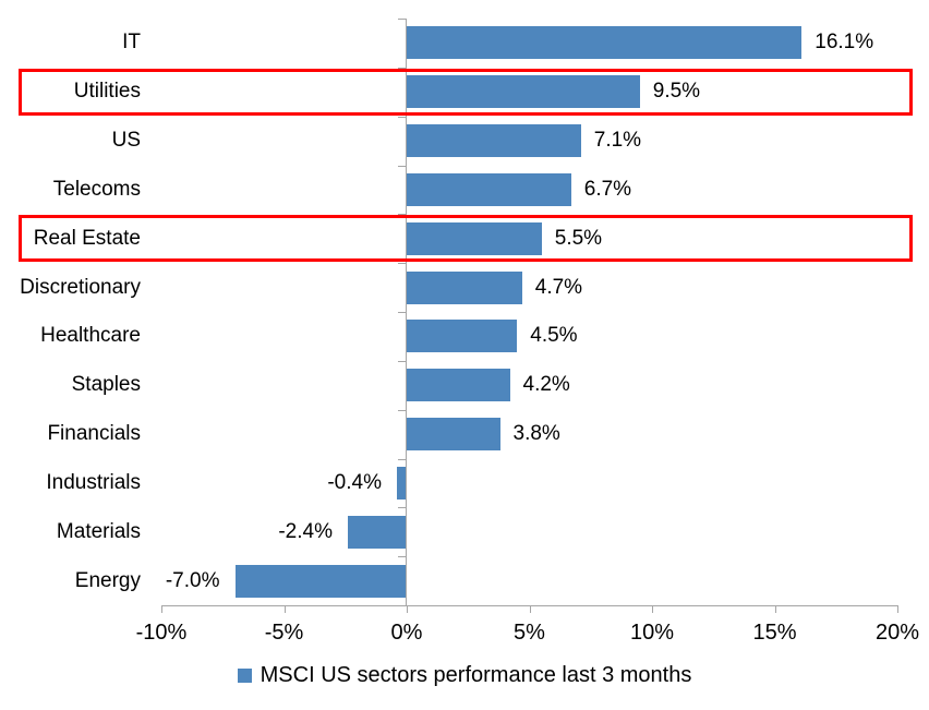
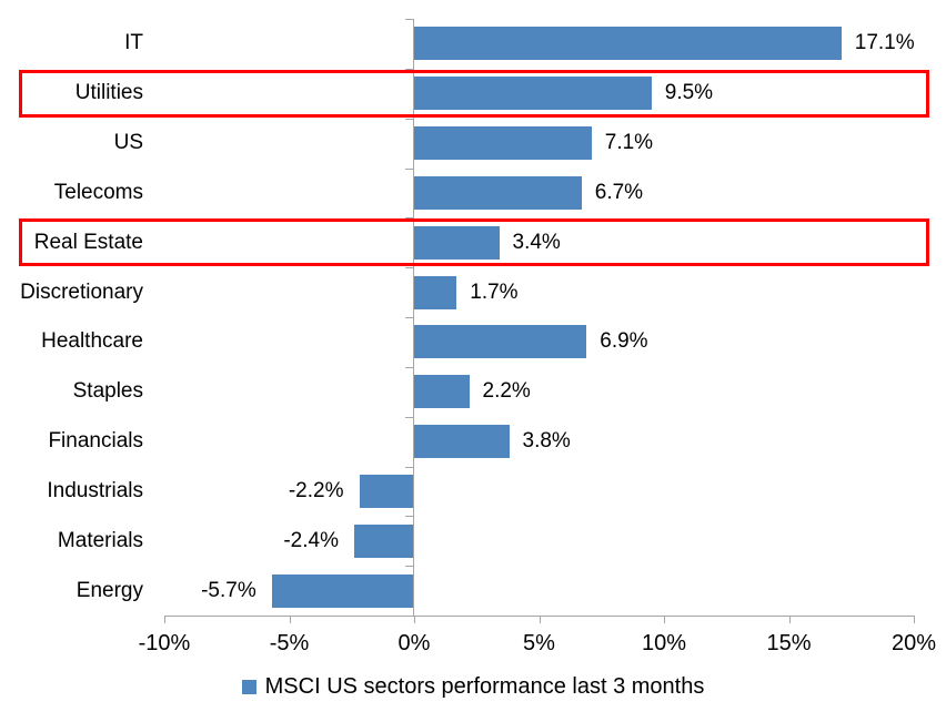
IT: 16.1% -> 17.1%
Real Estate: 5.5% -> 3.4%
Discretionary: 4.7% -> 1.7%
Healthcare: 4.5% -> 6.9%
Staples: 4.2% -> 2.2%
Industrials: -0.4% -> -2.2%
Energy: -7.0% -> -5.7%
